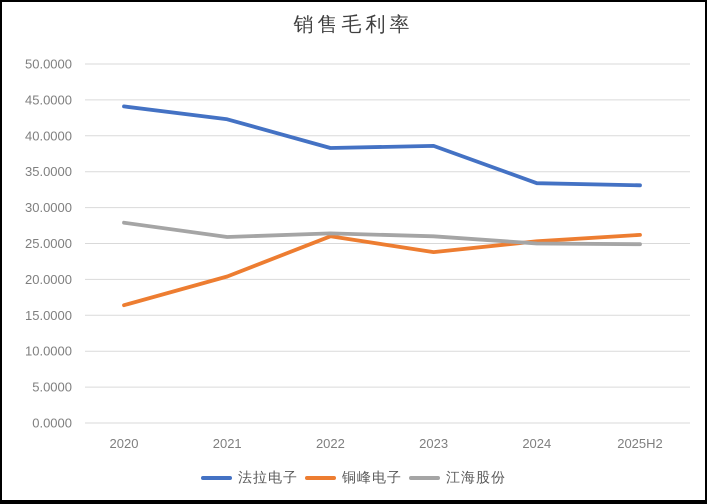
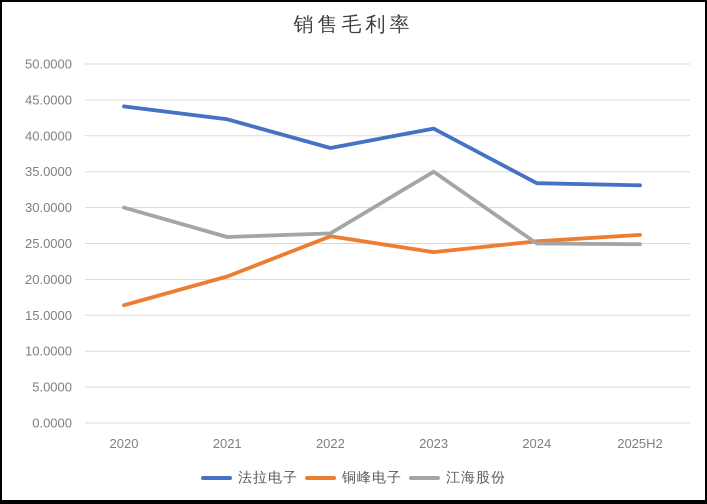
江海股份/2020: 28 -> 30
法拉电子/2023: 39 -> 41
江海股份/2023: 26 -> 35
